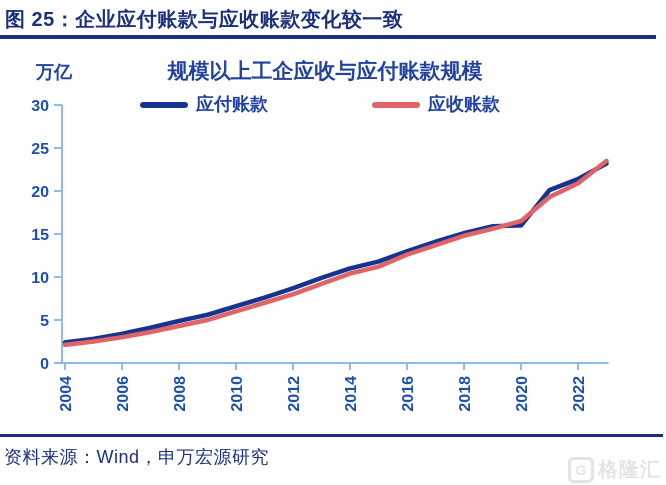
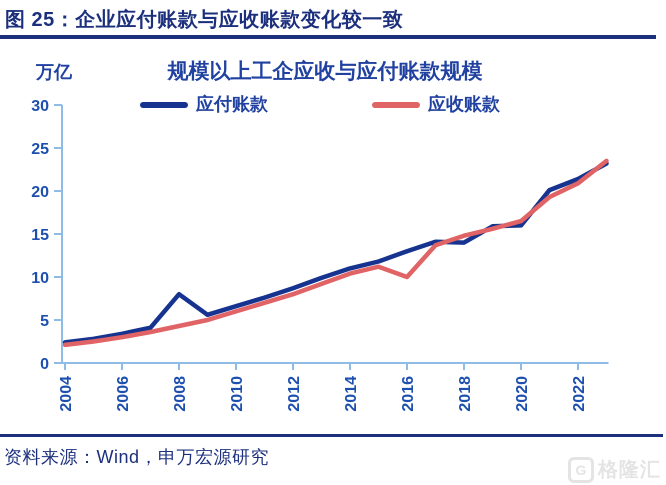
应付账款/2008: 5 -> 8
应收账款/2016: 13 -> 10
应付账款/2018: 15 -> 14
